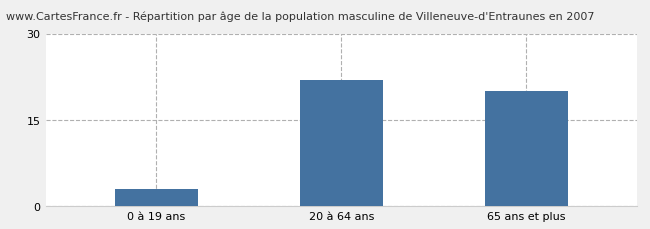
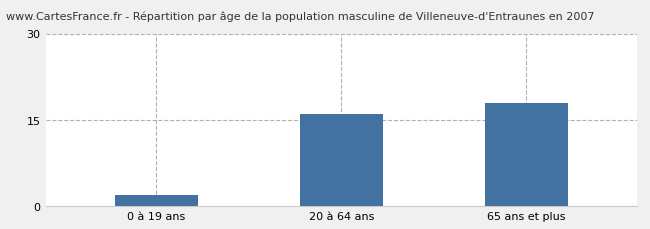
0 à 19 ans: 3 -> 2
20 à 64 ans: 22 -> 16
65 ans et plus: 20 -> 18
